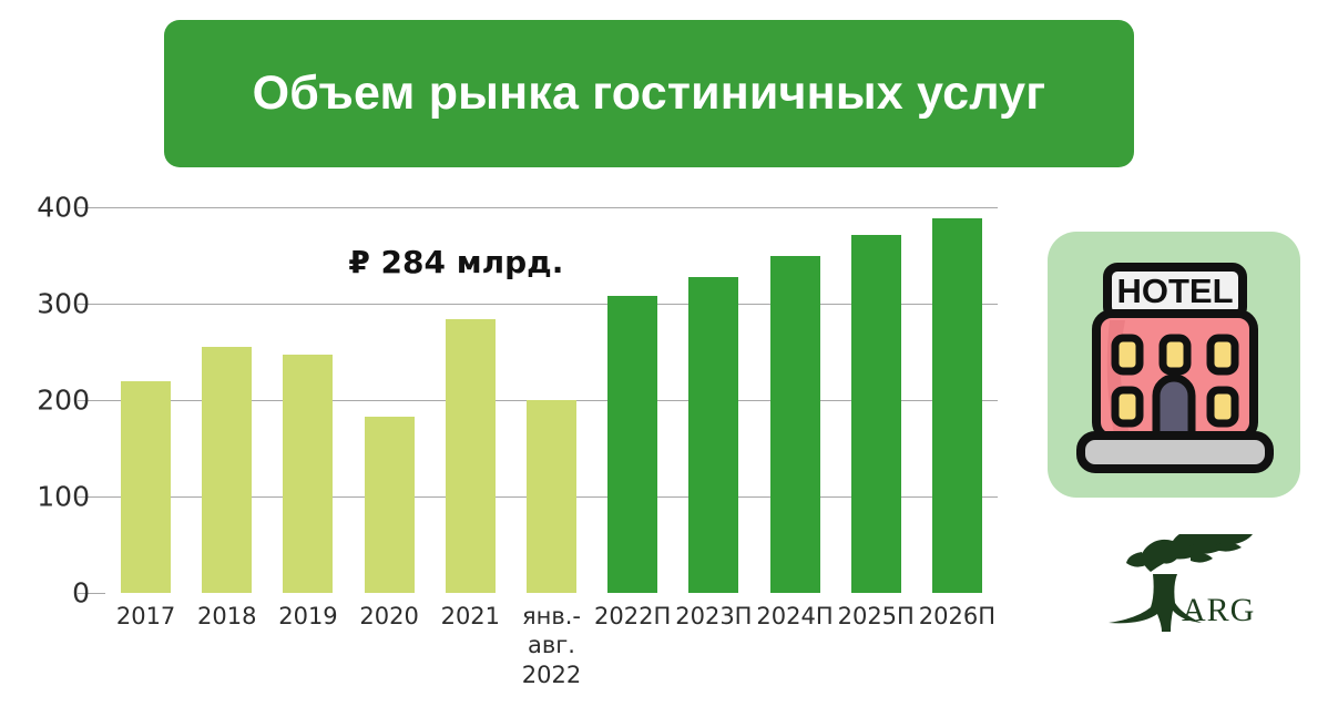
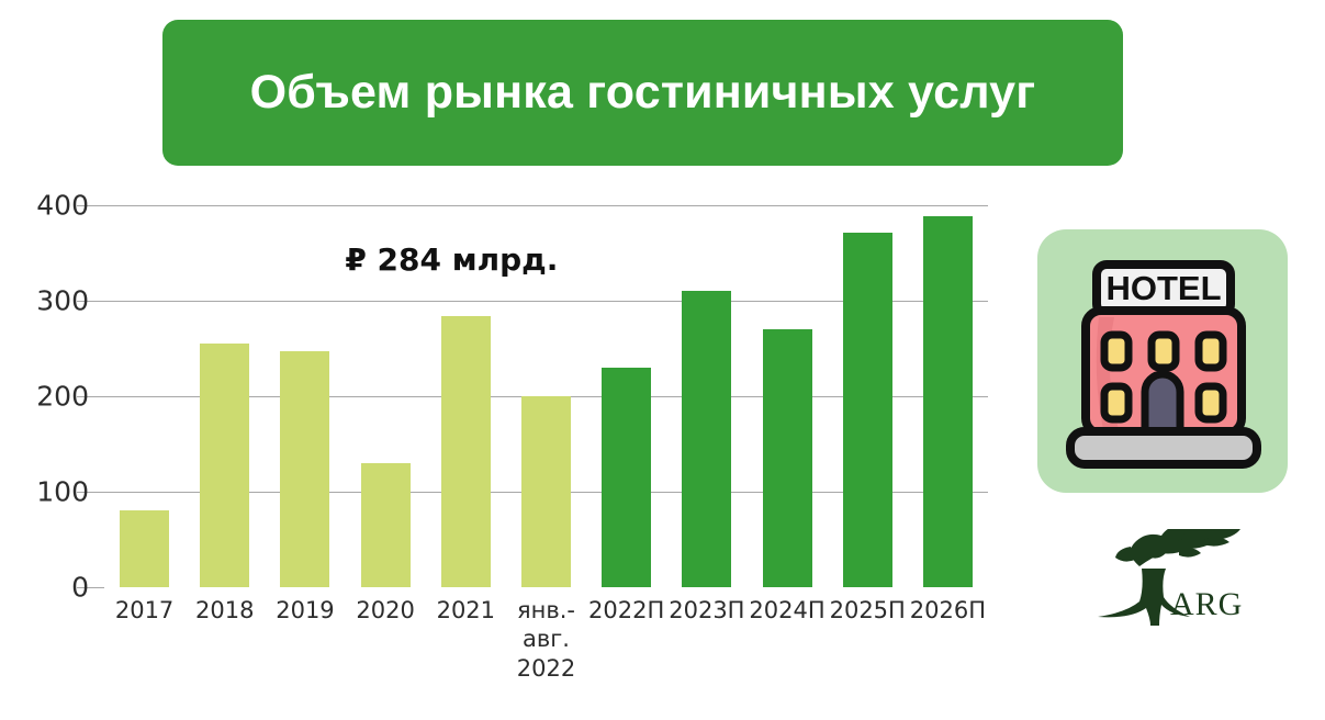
2017: 220 -> 80
2020: 180 -> 130
2022П: 310 -> 230
2023П: 330 -> 310
2024П: 350 -> 270
